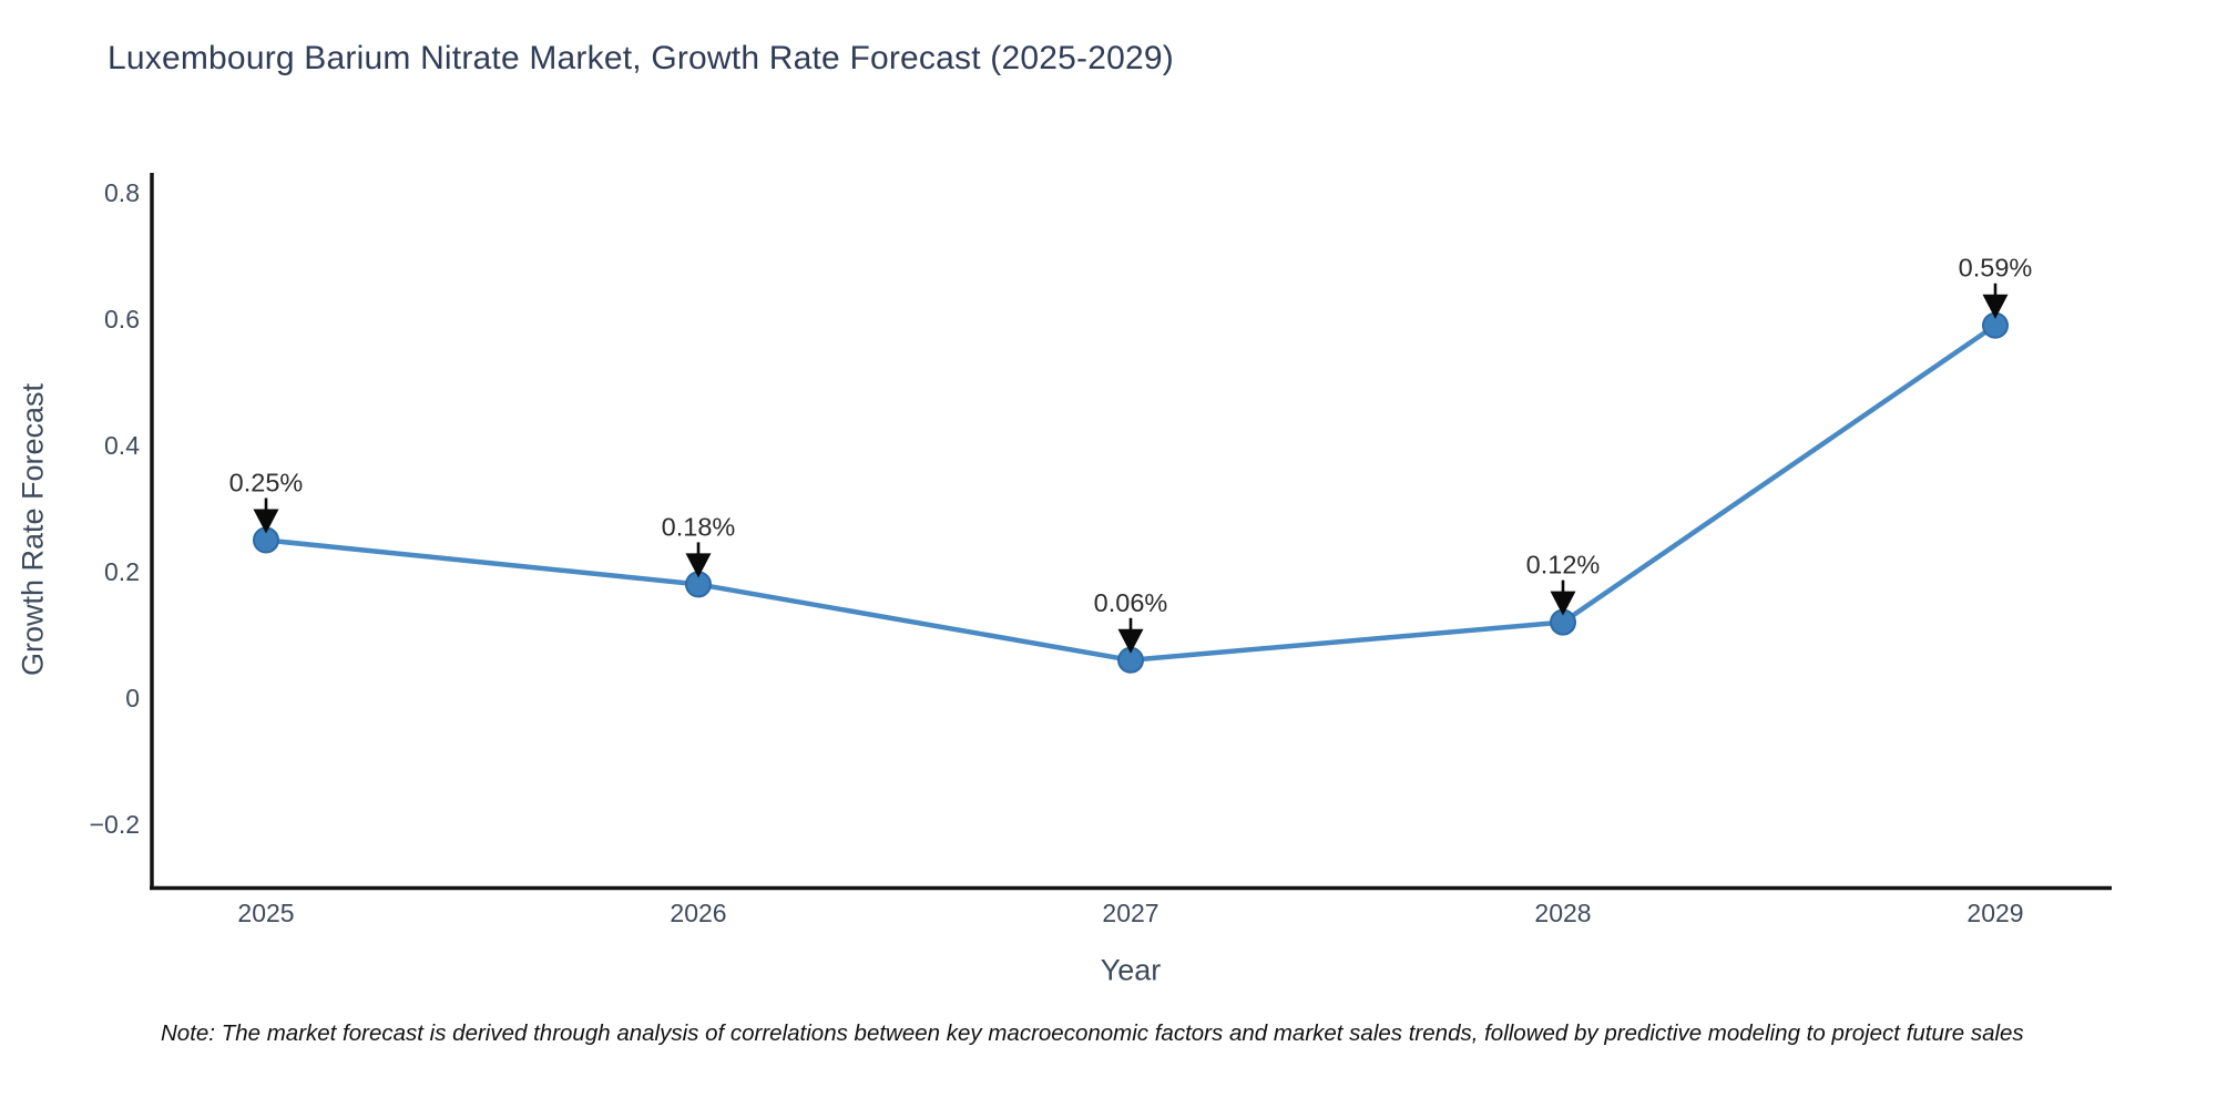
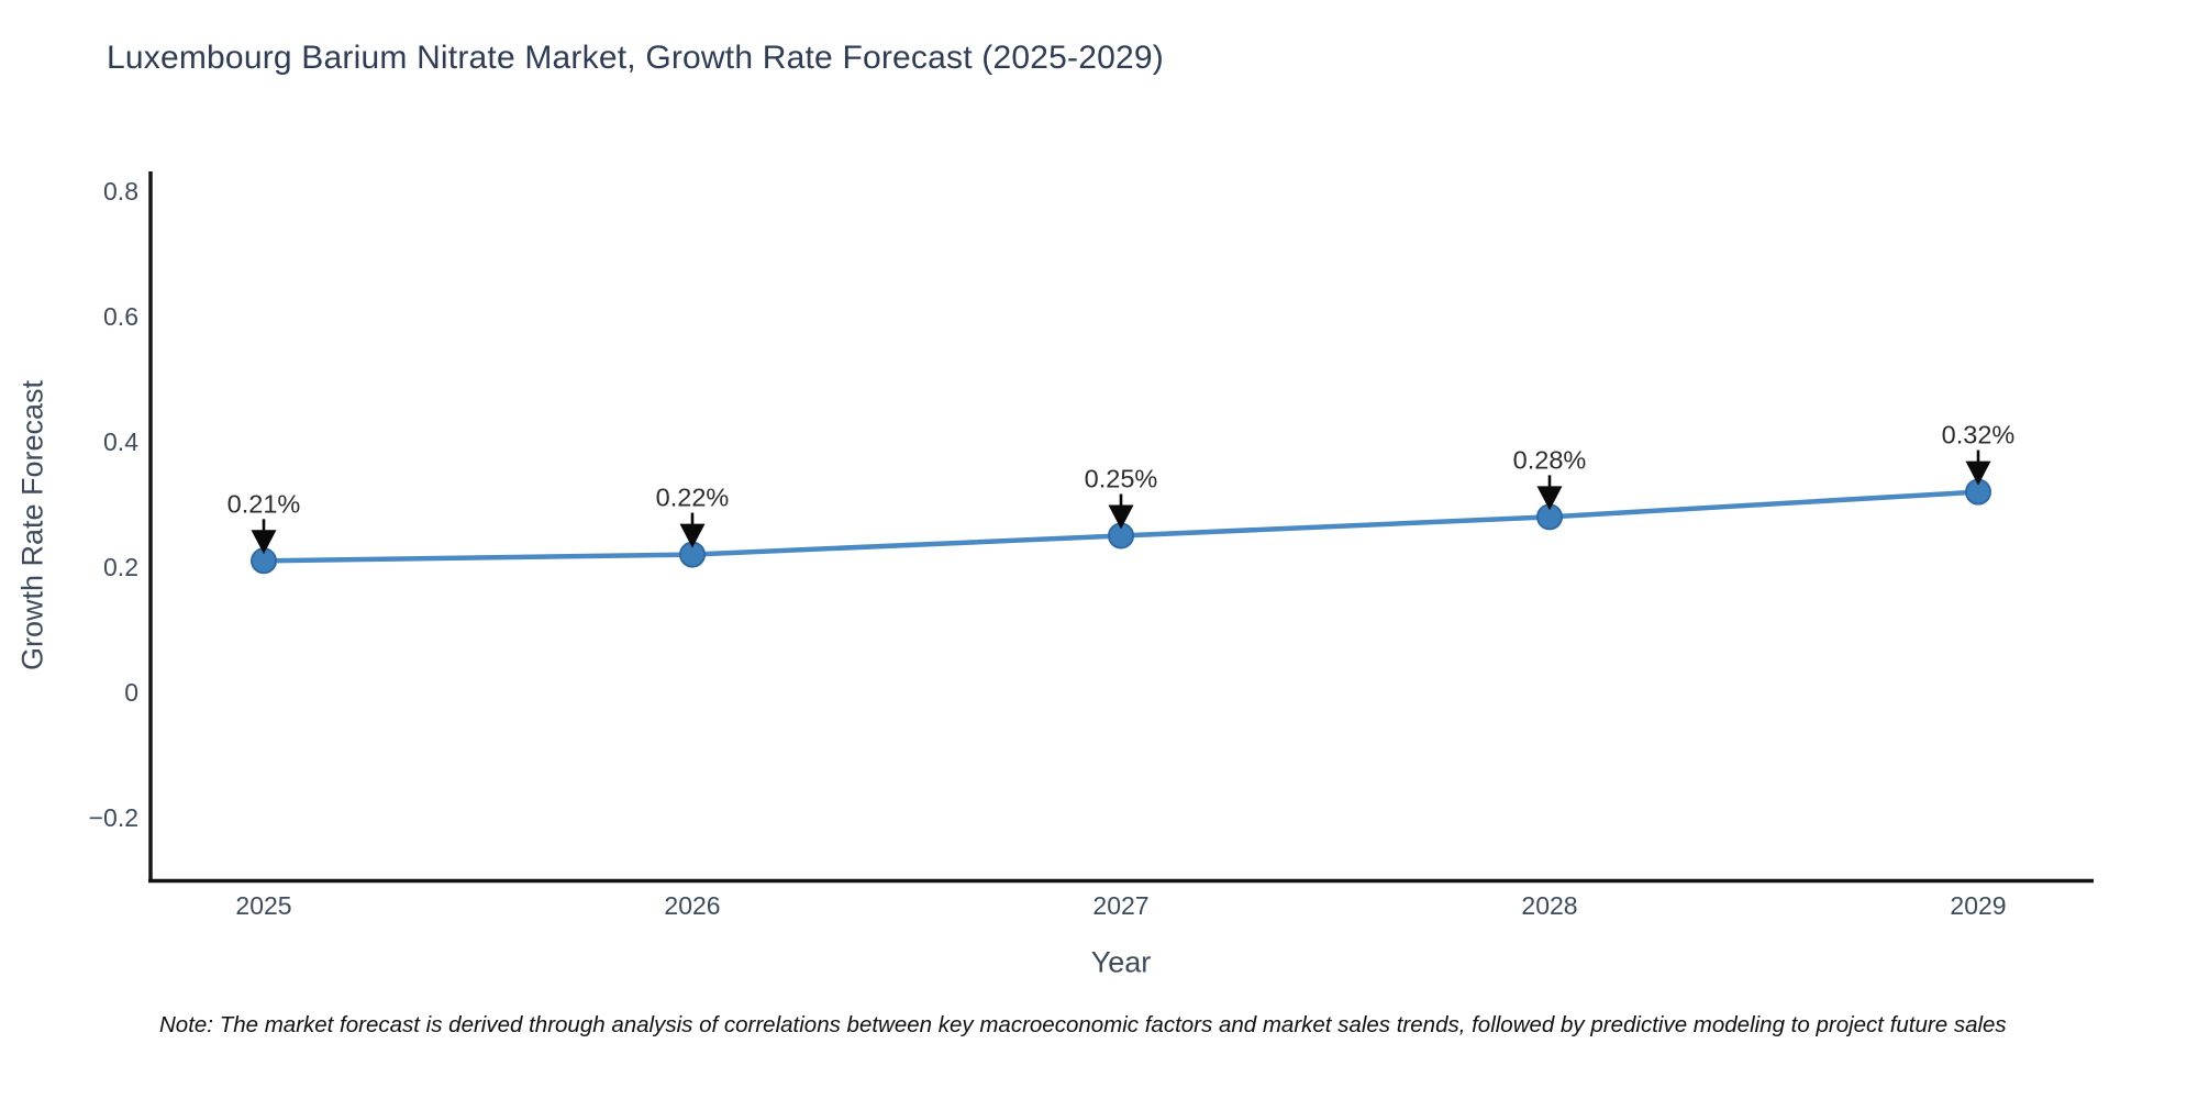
2025: 0.25% -> 0.21%
2026: 0.18% -> 0.22%
2027: 0.06% -> 0.25%
2028: 0.12% -> 0.28%
2029: 0.59% -> 0.32%
